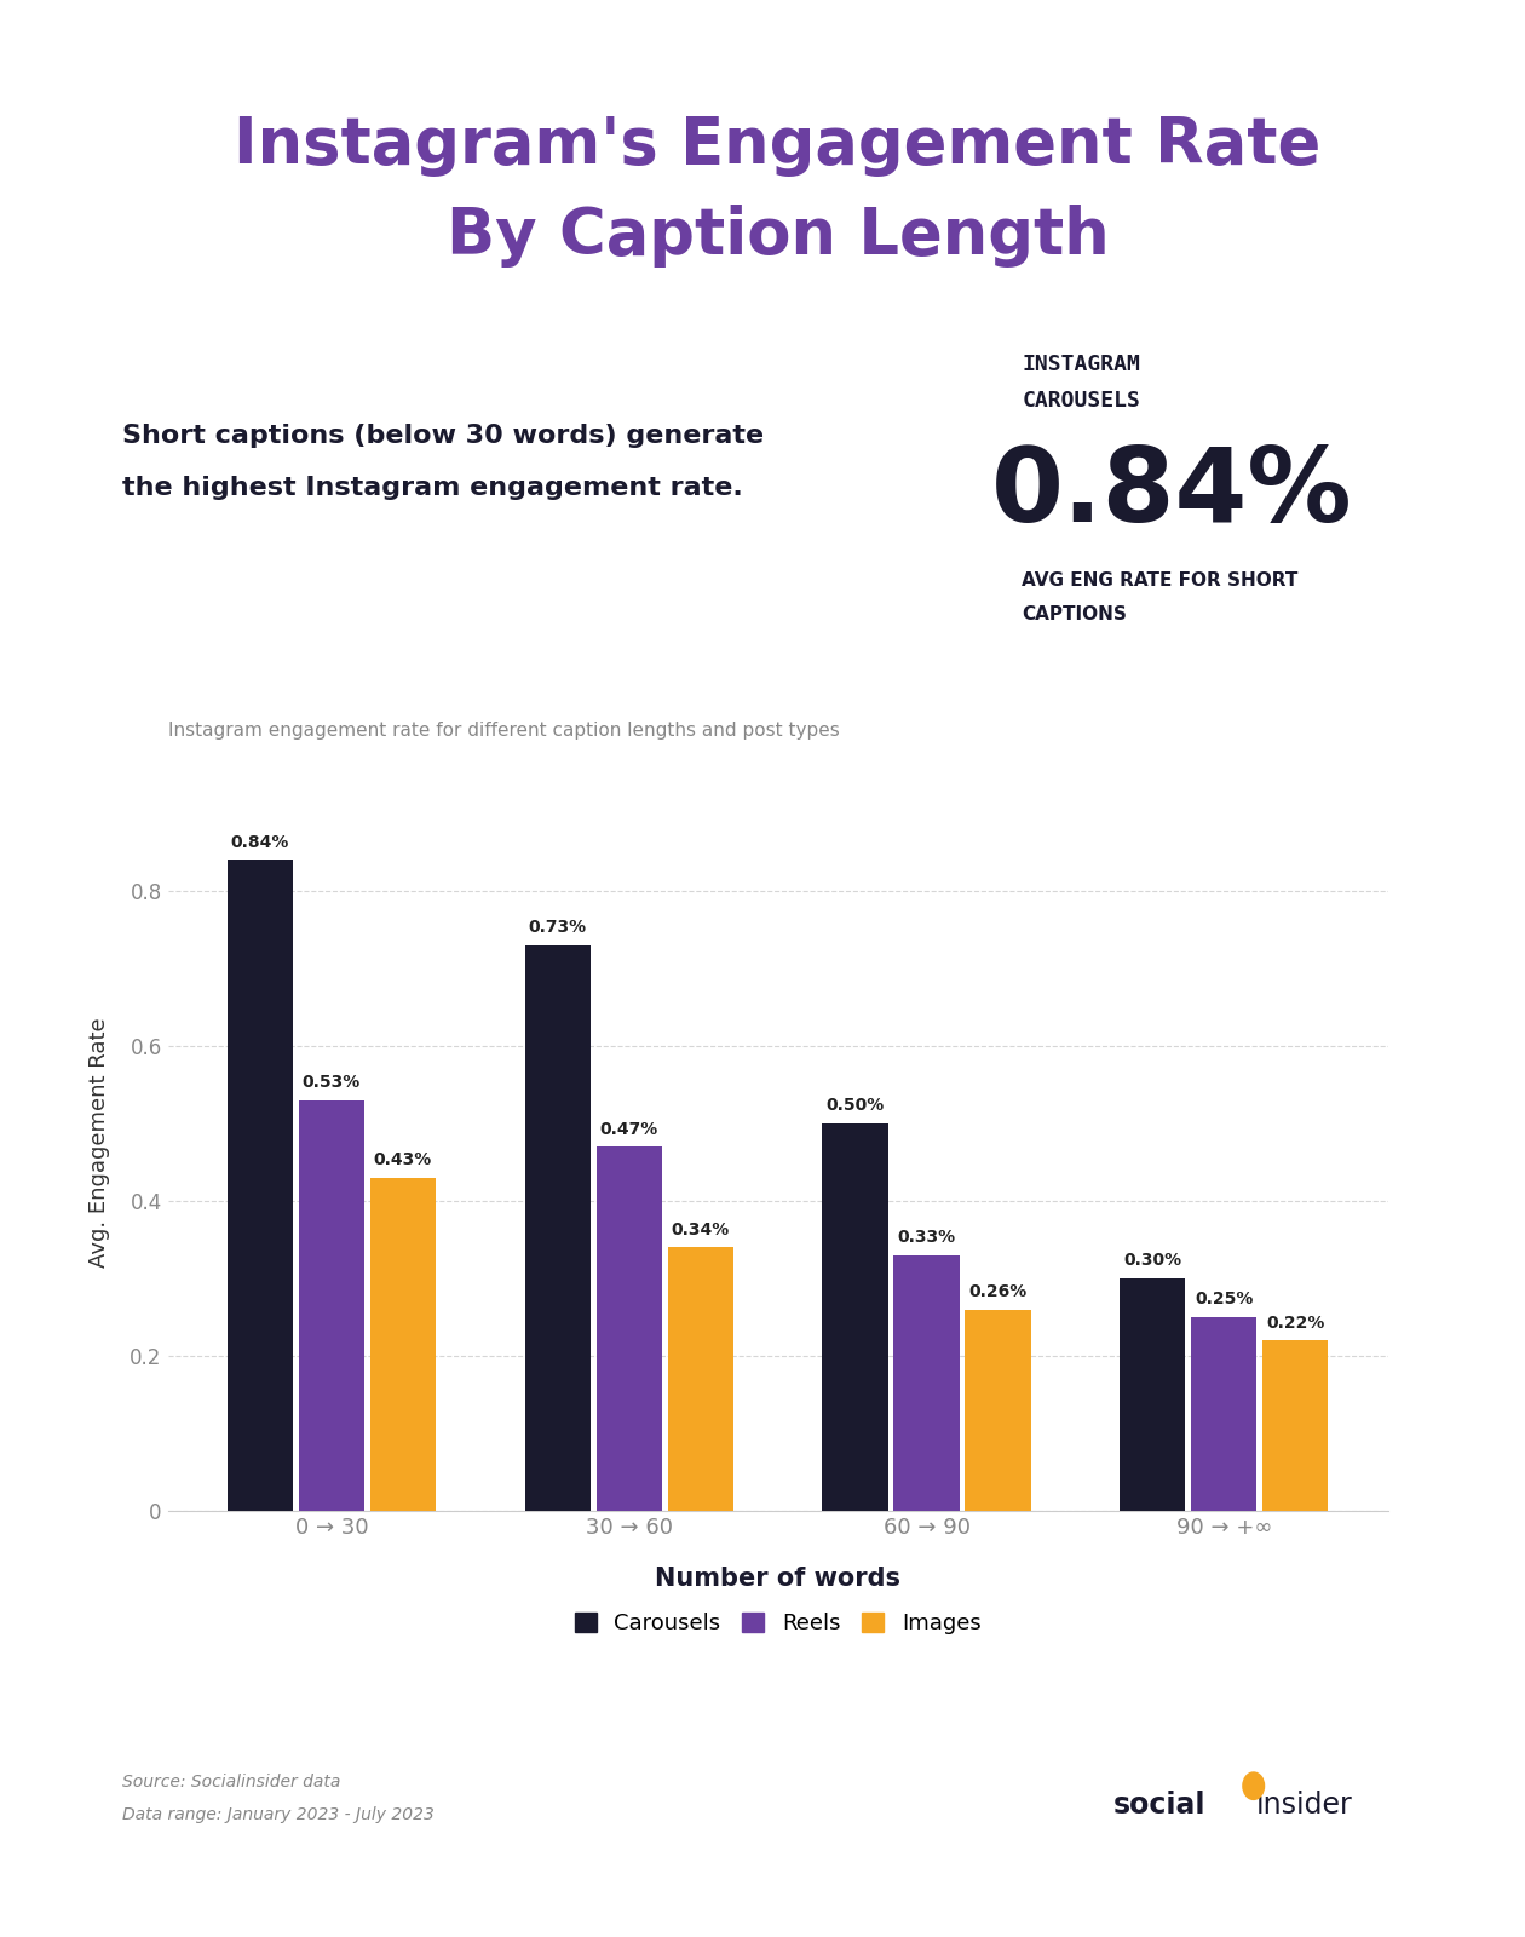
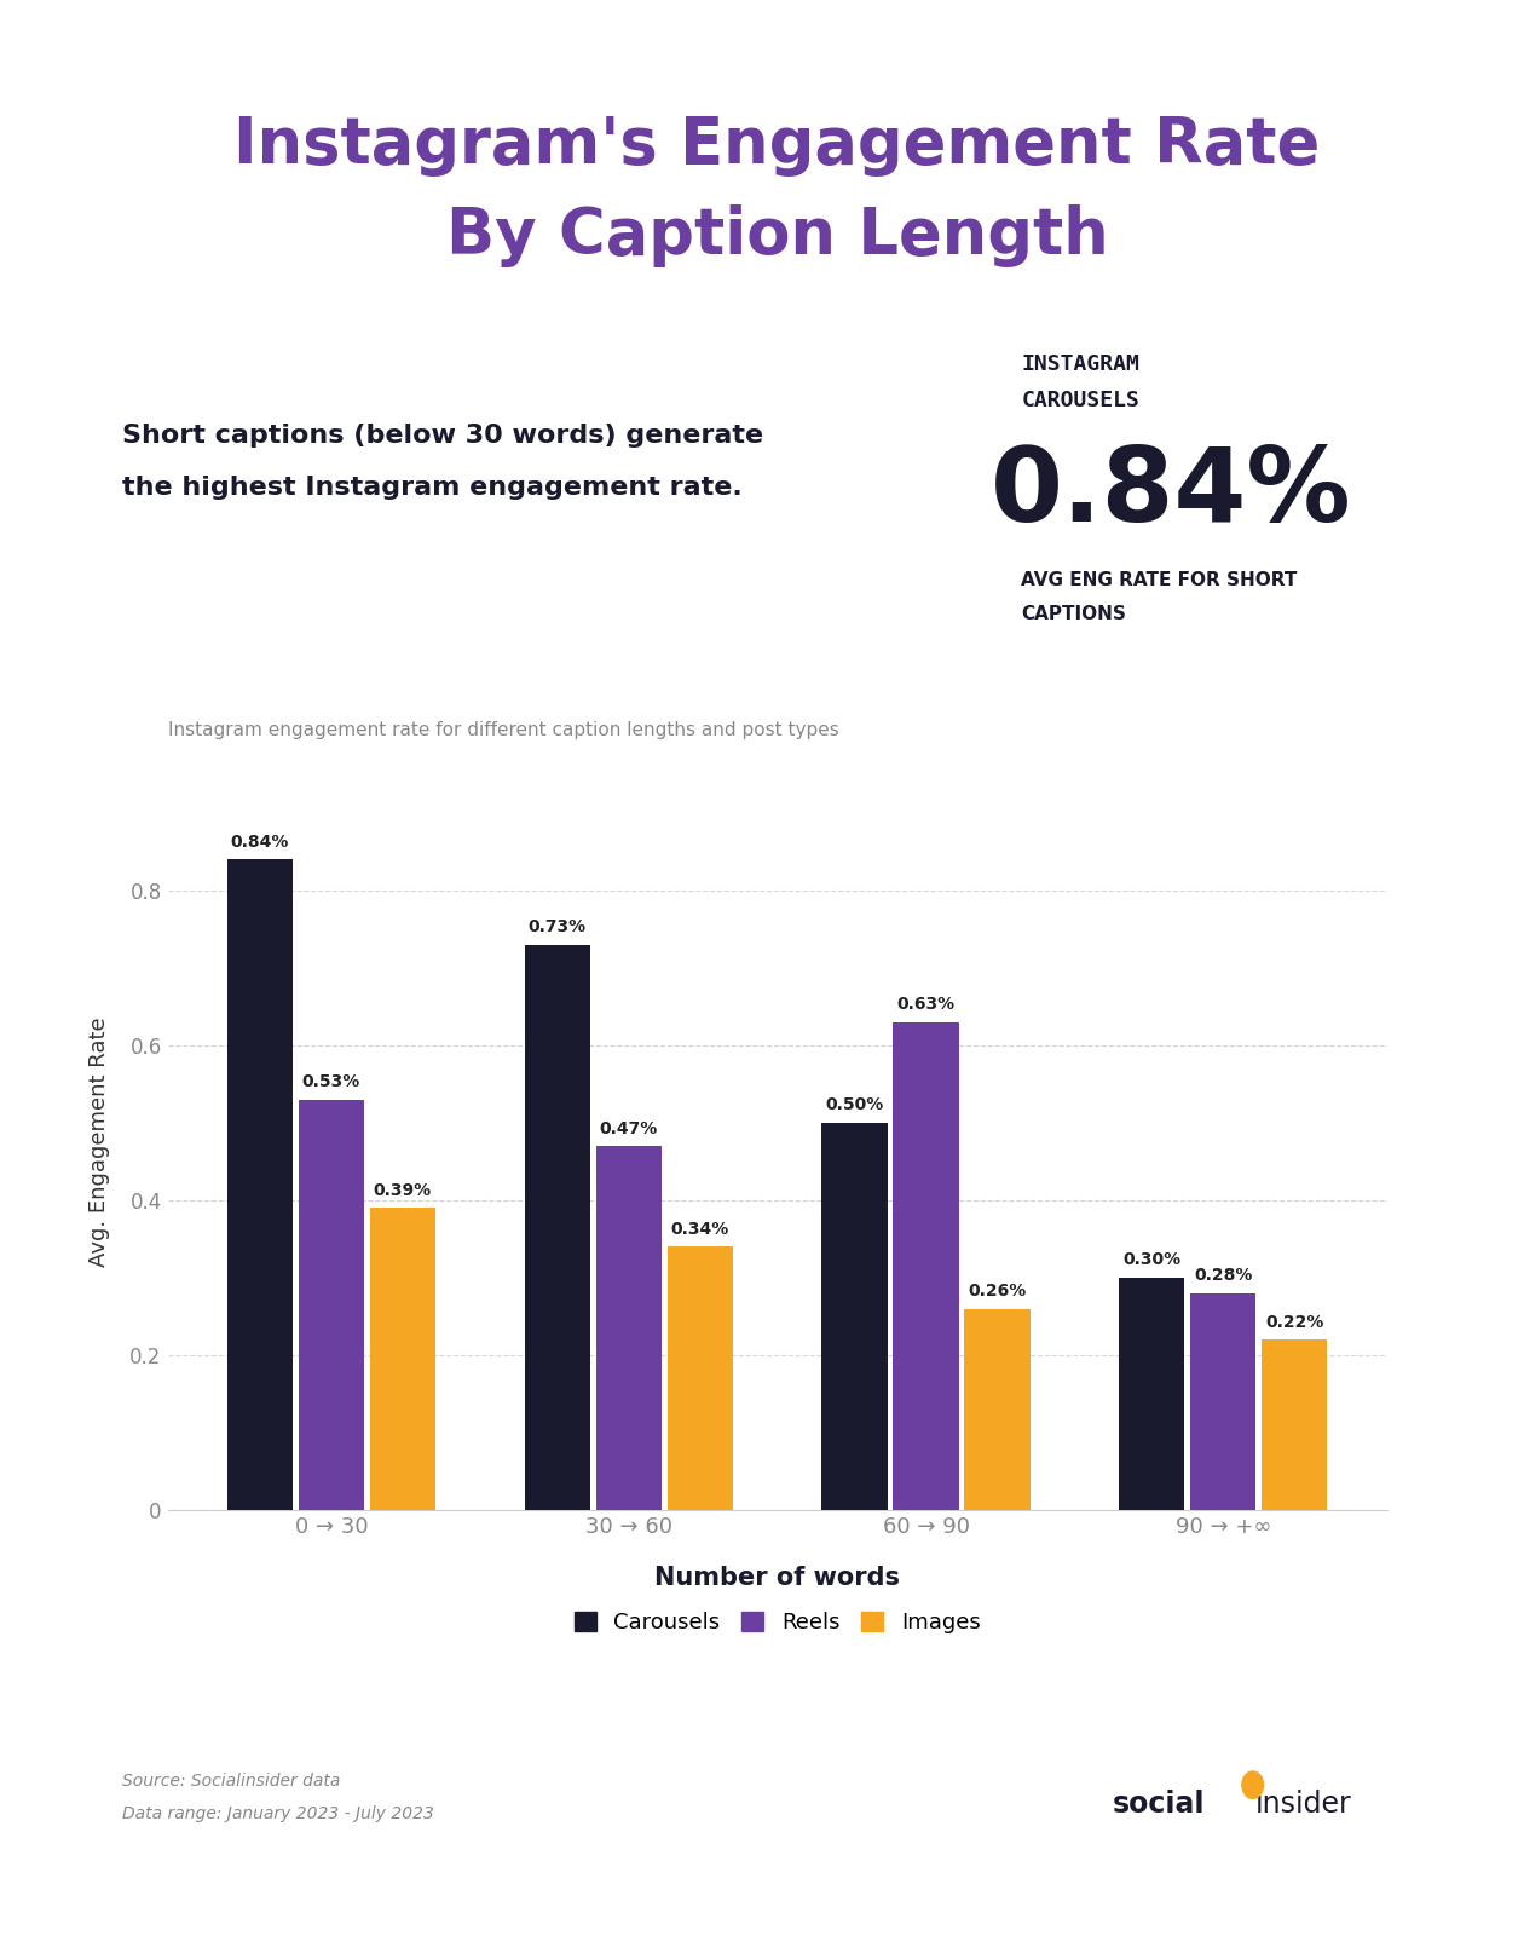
Images/0 → 30: 0.43% -> 0.39%
Reels/60 → 90: 0.33% -> 0.63%
Reels/90 → +∞: 0.25% -> 0.28%
